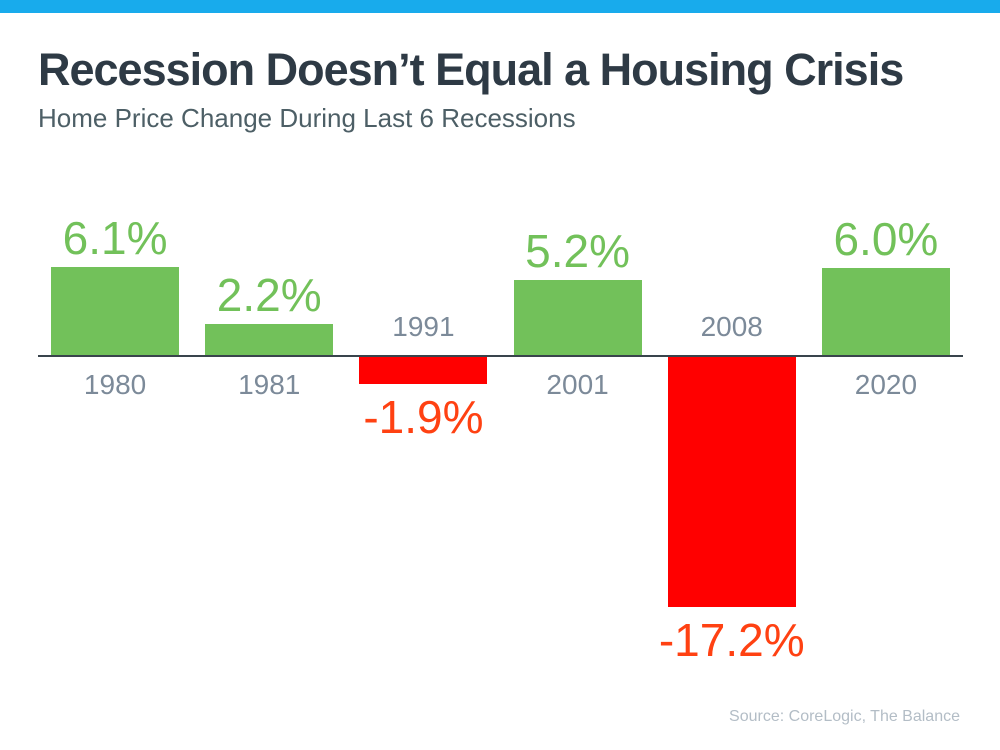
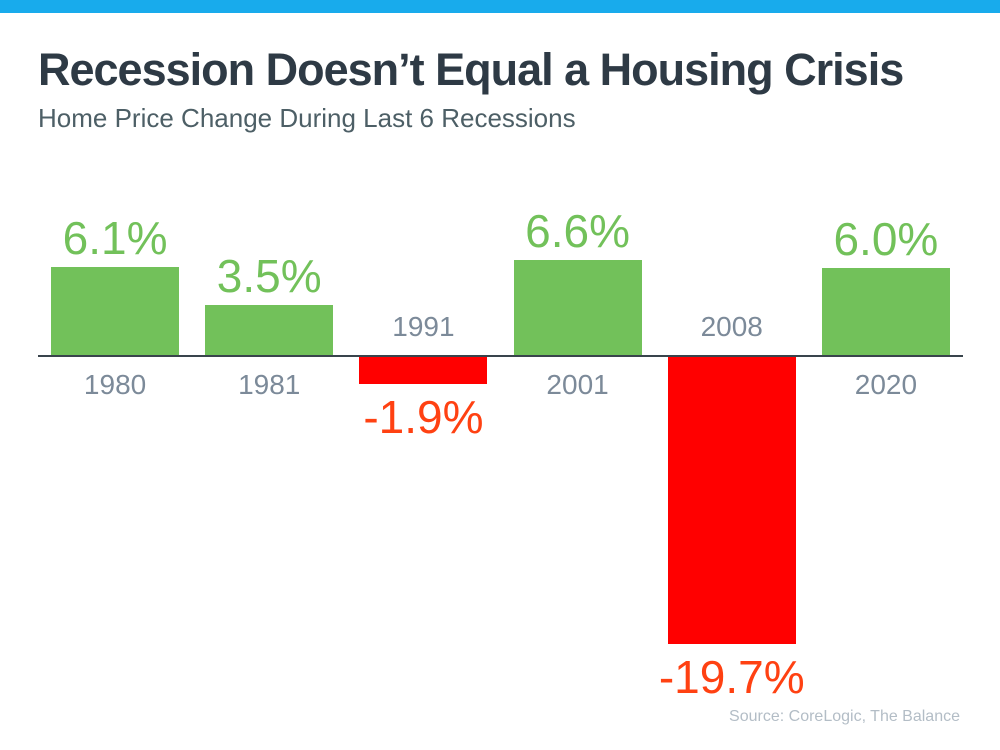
1981: 2.2% -> 3.5%
2001: 5.2% -> 6.6%
2008: -17.2% -> -19.7%
